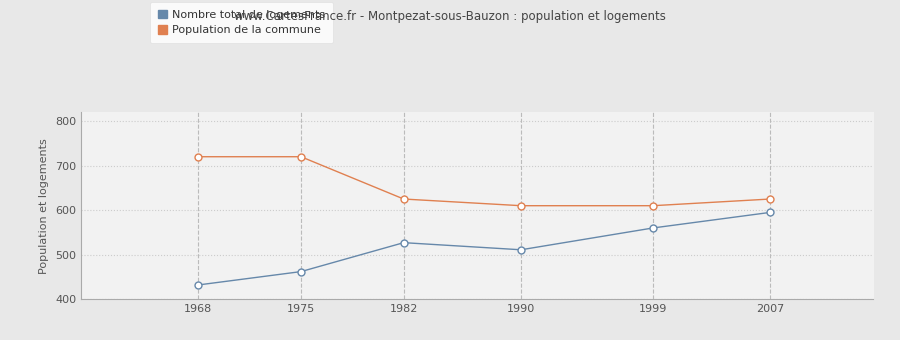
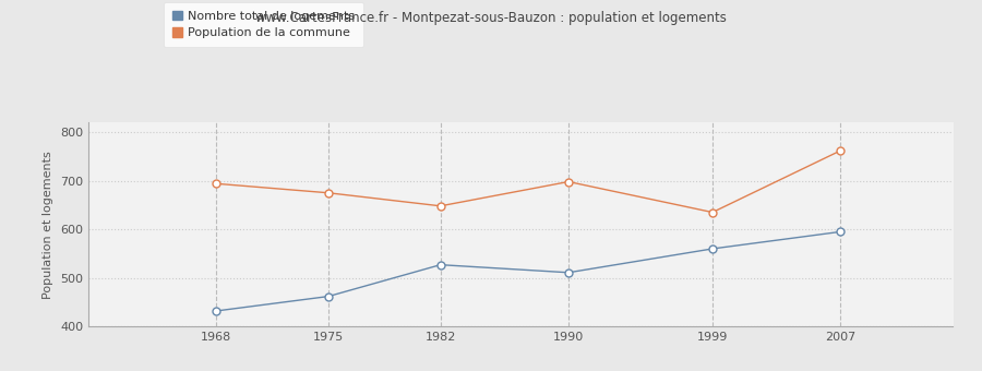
Population de la commune/1968: 720 -> 694
Population de la commune/1975: 720 -> 675
Population de la commune/1982: 625 -> 648
Population de la commune/1990: 610 -> 698
Population de la commune/1999: 610 -> 635
Population de la commune/2007: 625 -> 762
